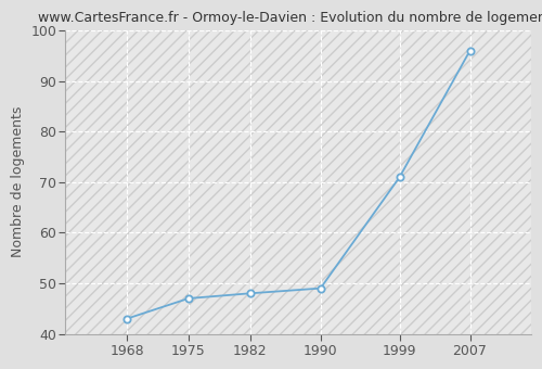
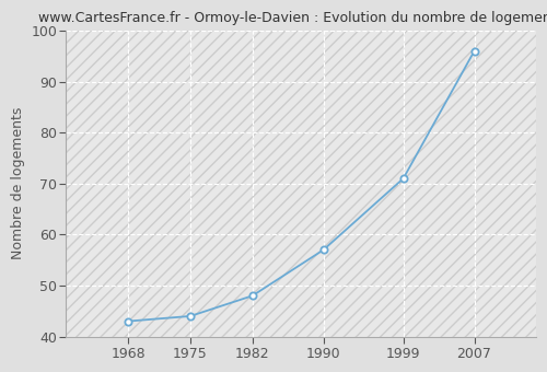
1975: 47 -> 44
1990: 49 -> 57
